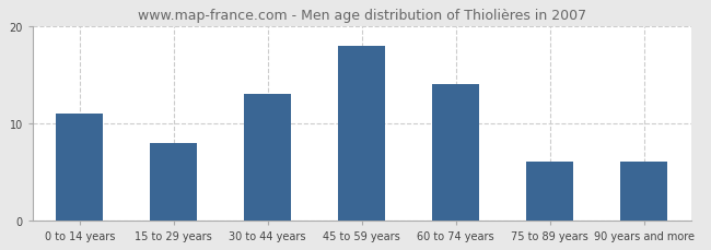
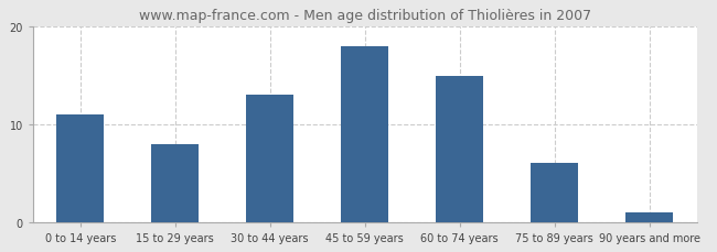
60 to 74 years: 14 -> 15
90 years and more: 6 -> 1
